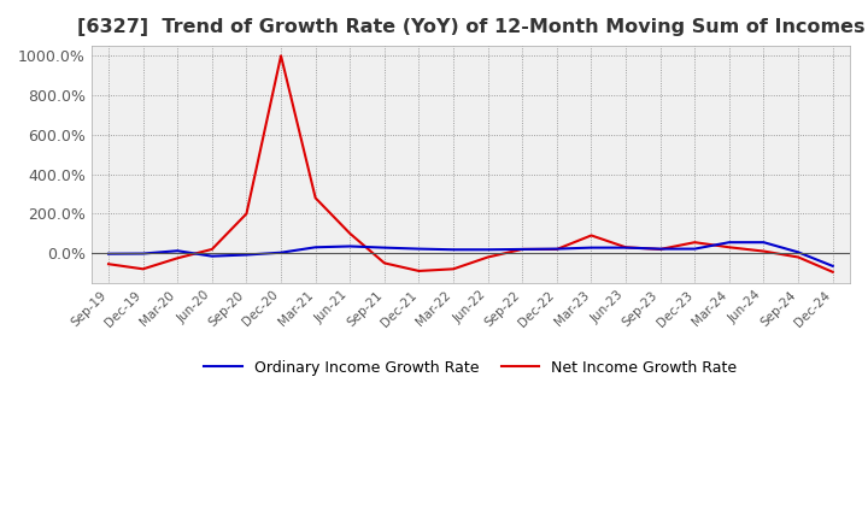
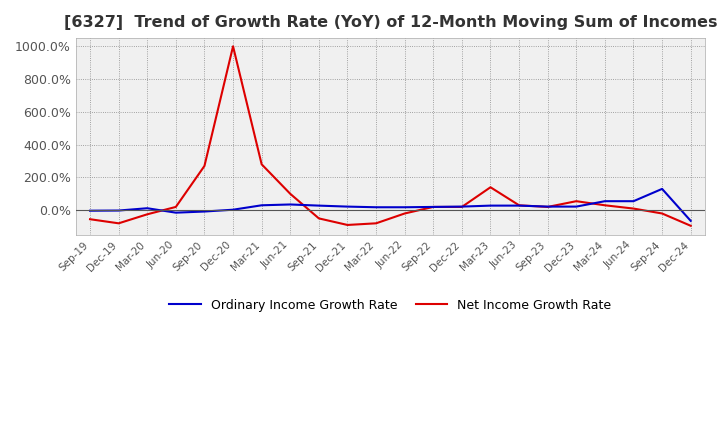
Net Income Growth Rate/Sep-20: 200% -> 270%
Net Income Growth Rate/Mar-23: 90% -> 140%
Ordinary Income Growth Rate/Sep-24: 0% -> 130%
